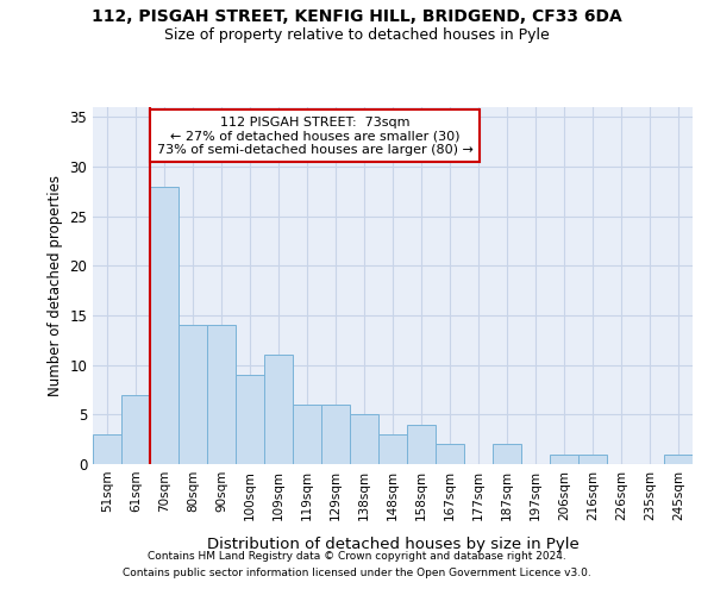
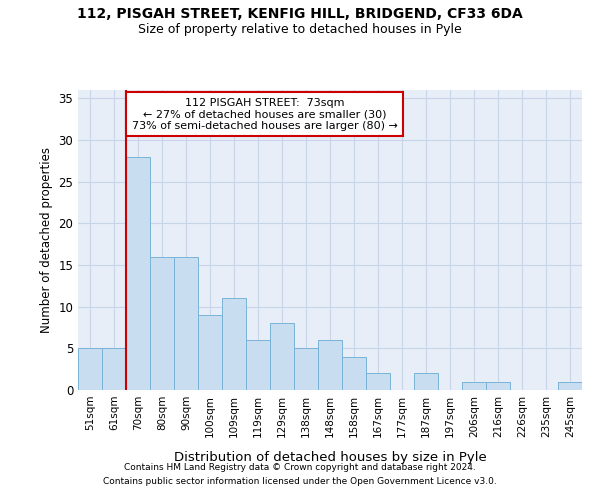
51sqm: 3 -> 5
61sqm: 7 -> 5
80sqm: 14 -> 16
90sqm: 14 -> 16
129sqm: 6 -> 8
148sqm: 3 -> 6
